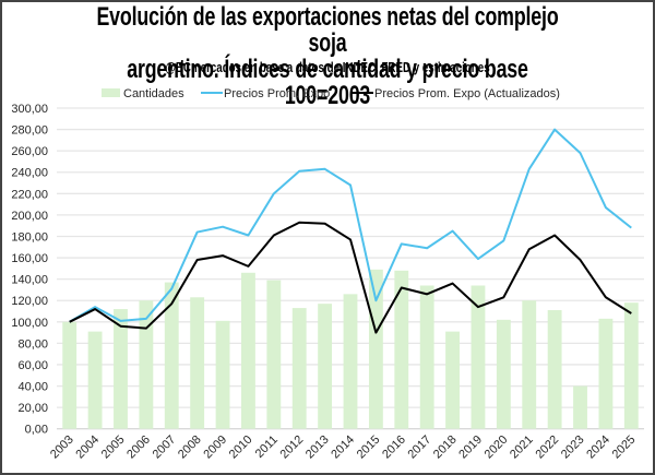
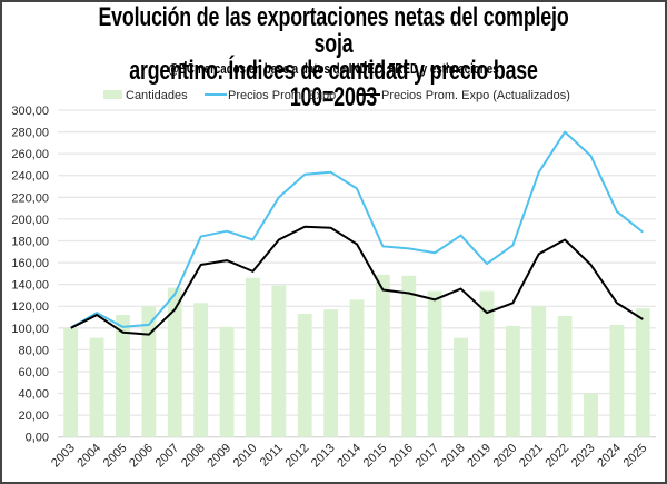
Precios Prom. Expo/2015: 120 -> 180
Precios Prom. Expo (Actualizados)/2015: 90 -> 140
